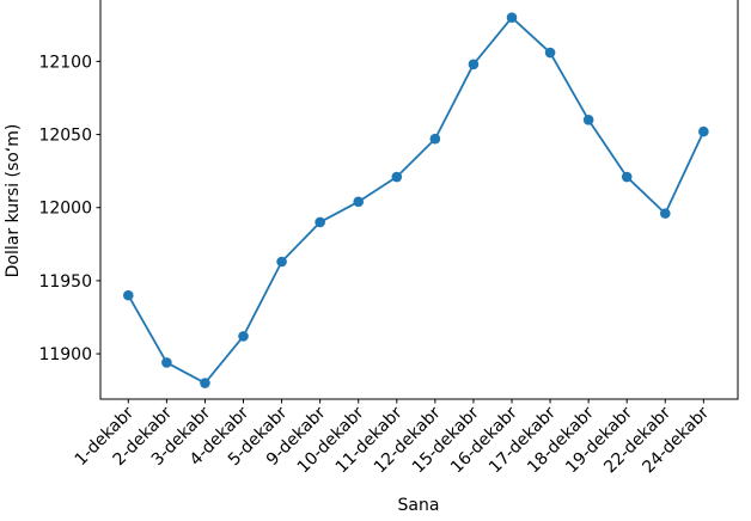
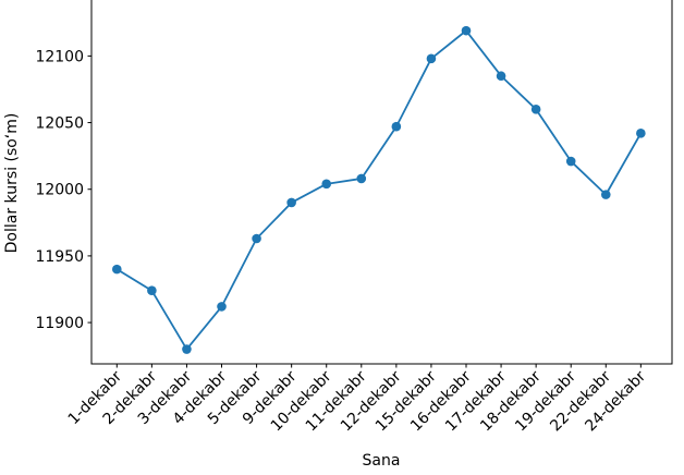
2-dekabr: 11894 -> 11924
11-dekabr: 12021 -> 12008
16-dekabr: 12130 -> 12119
17-dekabr: 12106 -> 12085
24-dekabr: 12052 -> 12042
